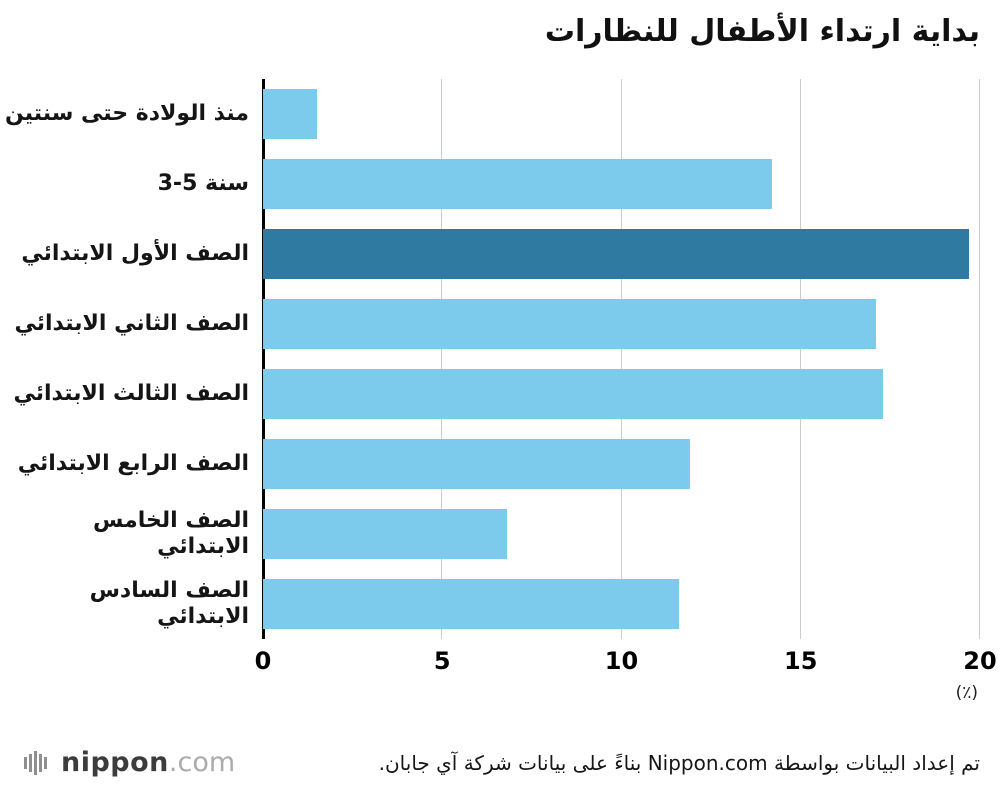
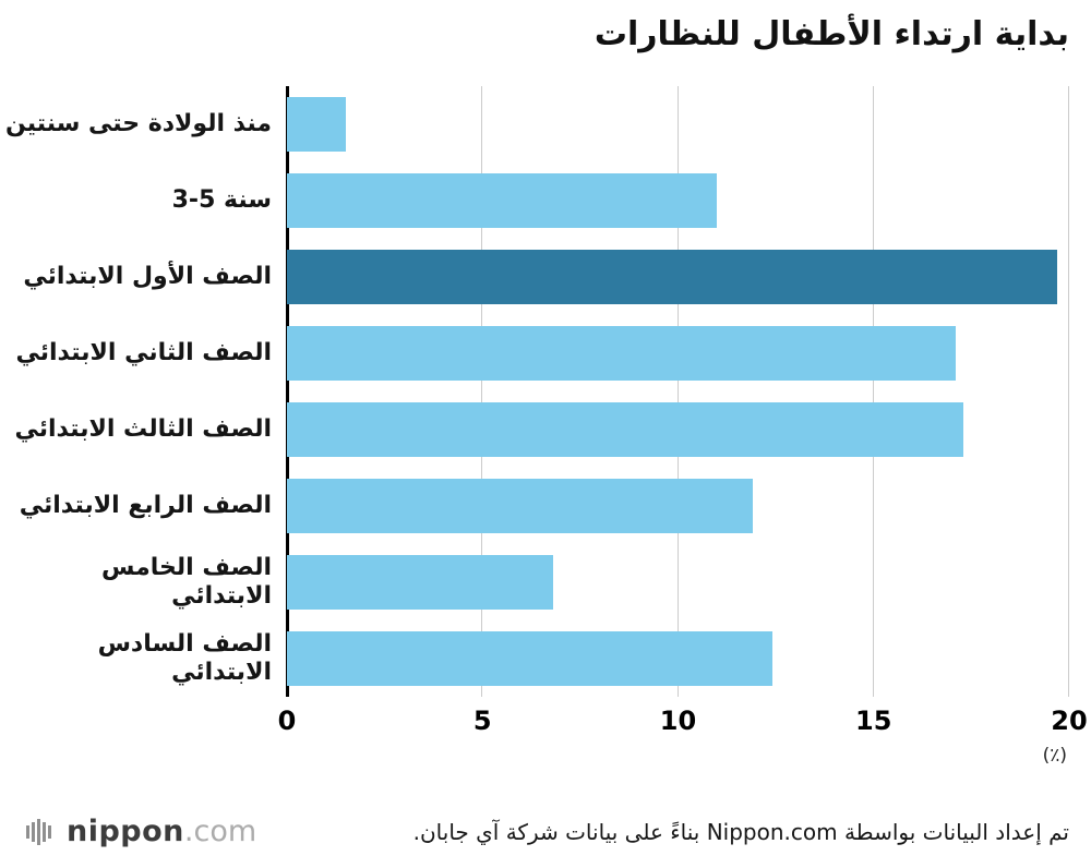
3-5 سنة: 14.2 -> 11.0
الصف السادس الابتدائي: 11.6 -> 12.4
